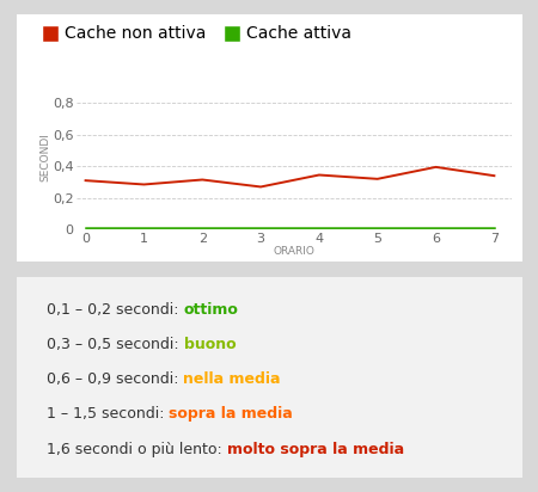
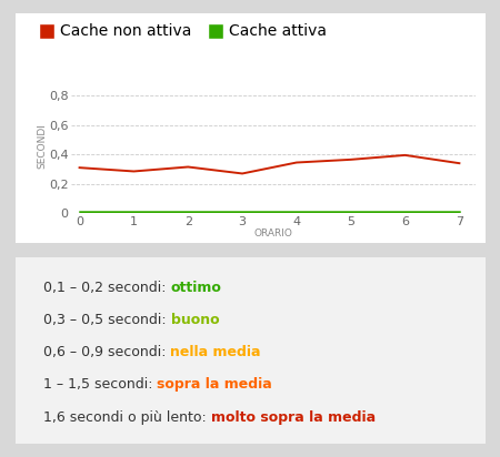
5: 0,32 -> 0,36
